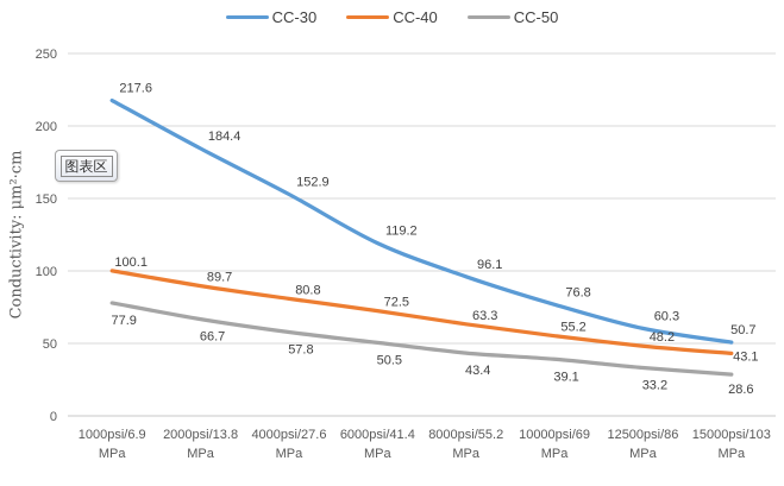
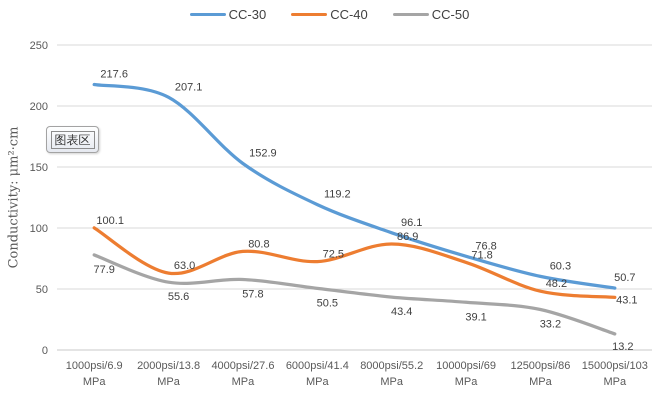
CC-30/2000psi/13.8: 184.4 -> 207.1
CC-40/2000psi/13.8: 89.7 -> 63.0
CC-50/2000psi/13.8: 66.7 -> 55.6
CC-40/8000psi/55.2: 63.3 -> 86.9
CC-40/10000psi/69: 55.2 -> 71.8
CC-50/15000psi/103: 28.6 -> 13.2
